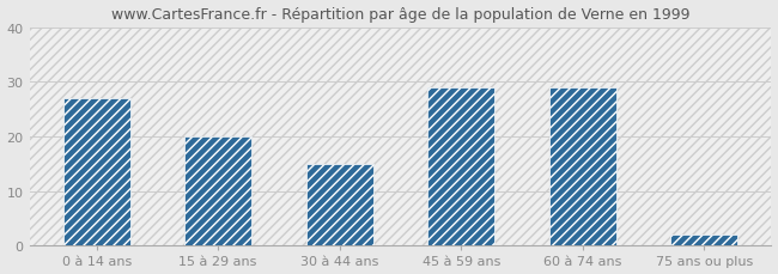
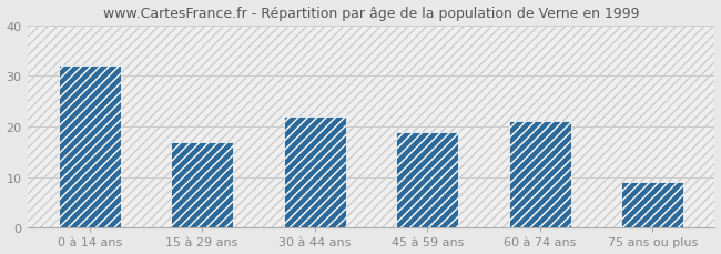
0 à 14 ans: 27 -> 32
15 à 29 ans: 20 -> 17
30 à 44 ans: 15 -> 22
45 à 59 ans: 29 -> 19
60 à 74 ans: 29 -> 21
75 ans ou plus: 2 -> 9
